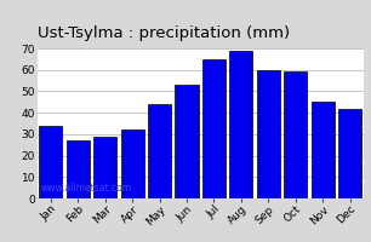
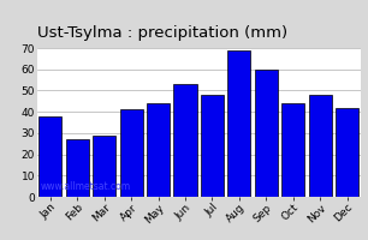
Jan: 34 -> 38
Apr: 32 -> 41
Jul: 65 -> 48
Oct: 59 -> 44
Nov: 45 -> 48
